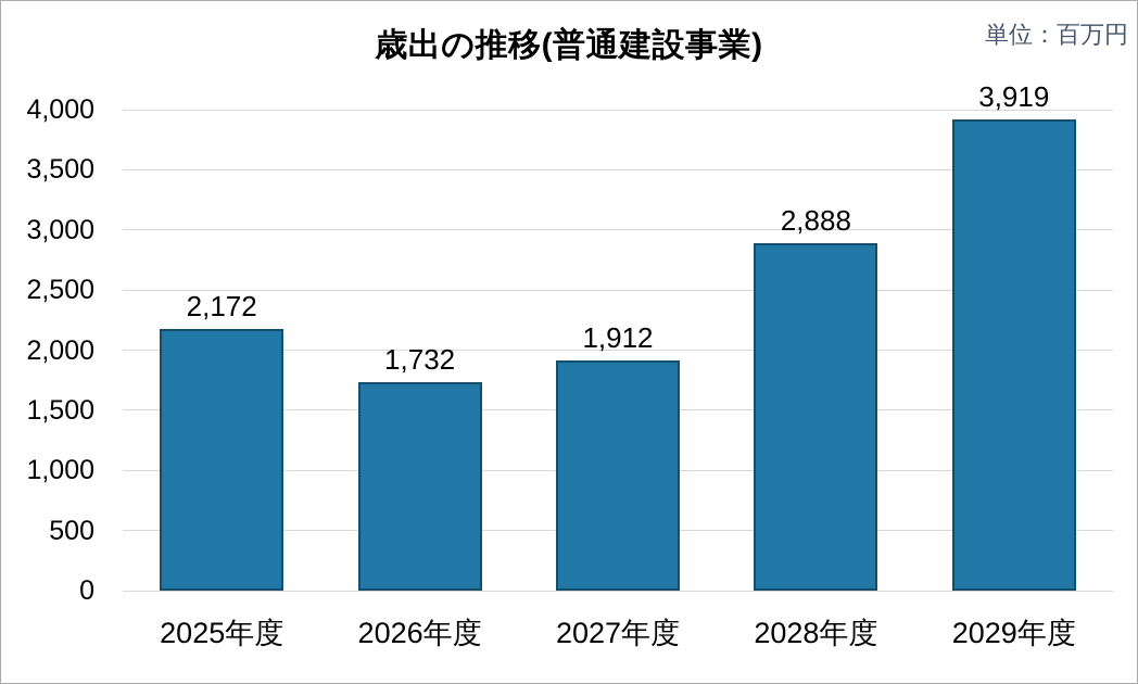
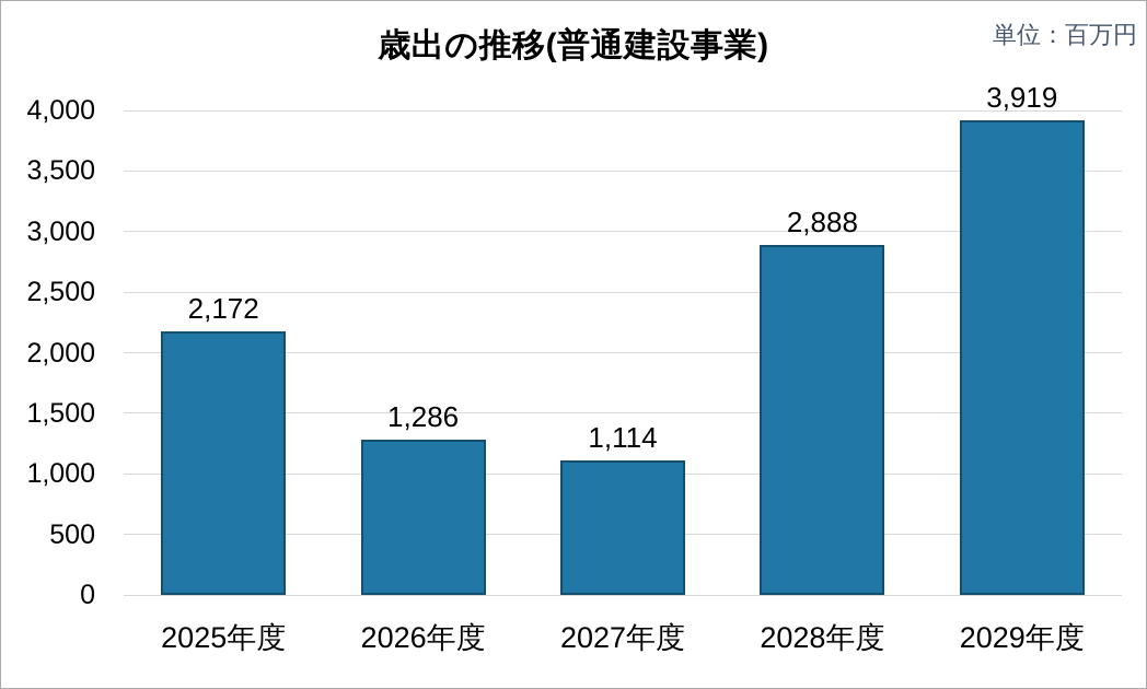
2026年度: 1,732 -> 1,286
2027年度: 1,912 -> 1,114
